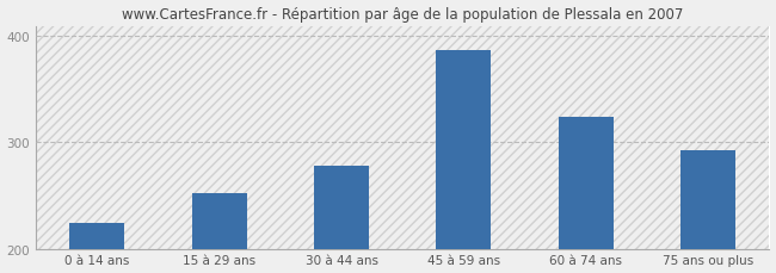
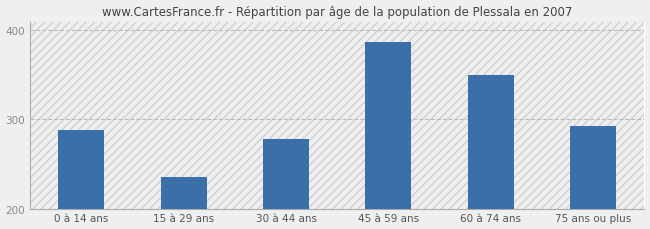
0 à 14 ans: 224 -> 288
15 à 29 ans: 252 -> 235
60 à 74 ans: 324 -> 350
